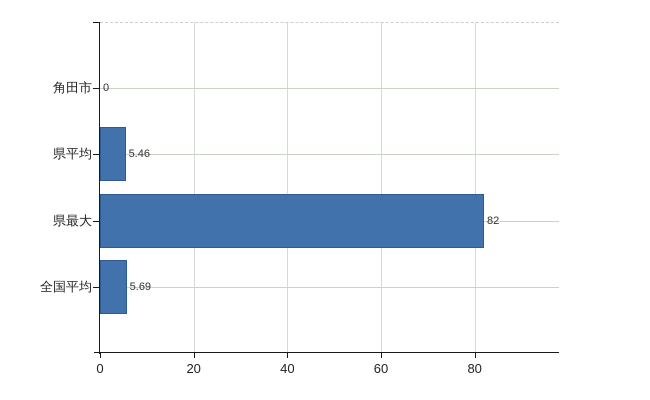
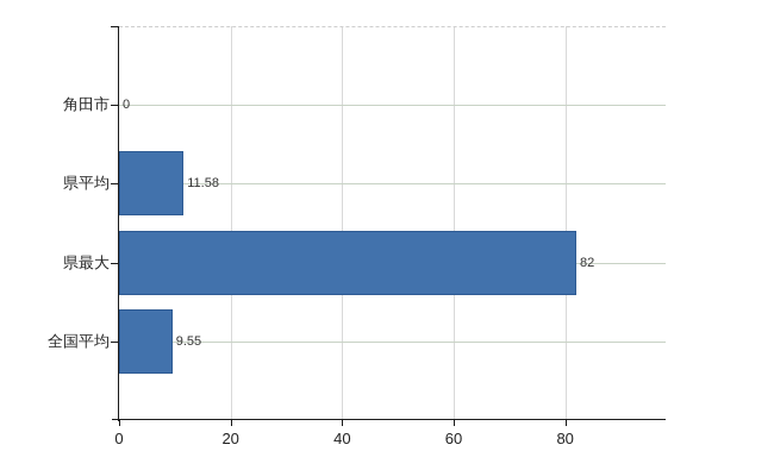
県平均: 5.46 -> 11.58
全国平均: 5.69 -> 9.55
